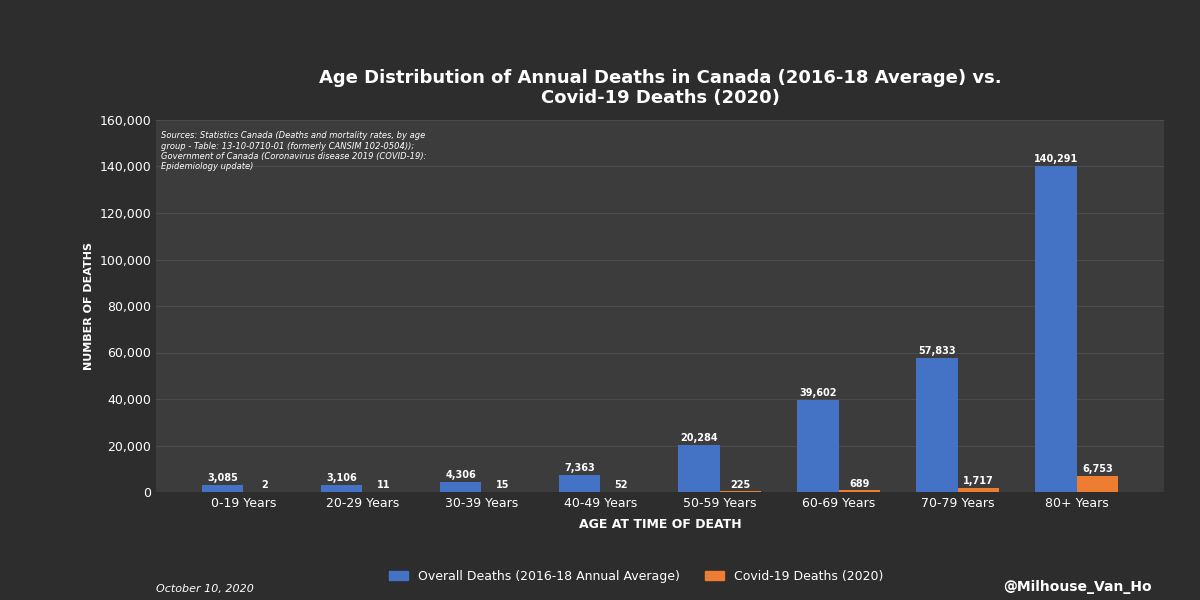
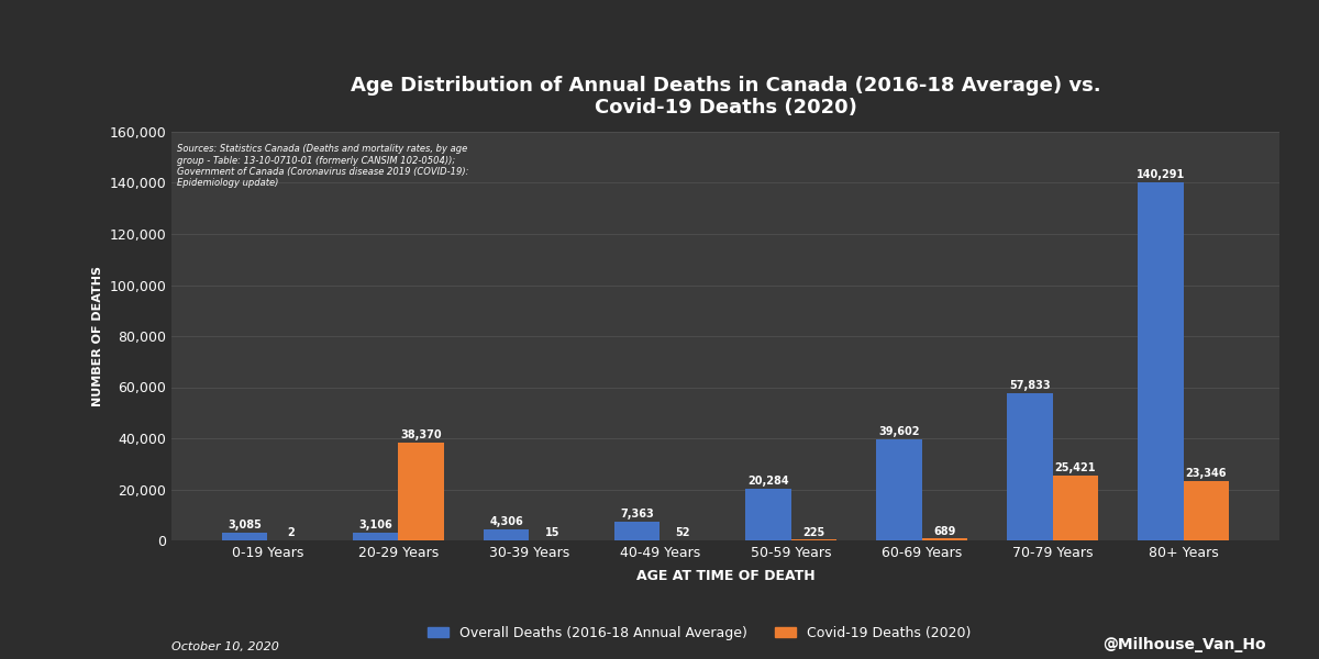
Covid-19 Deaths (2020)/20-29 Years: 11 -> 38,370
Covid-19 Deaths (2020)/70-79 Years: 1,717 -> 25,421
Covid-19 Deaths (2020)/80+ Years: 6,753 -> 23,346
